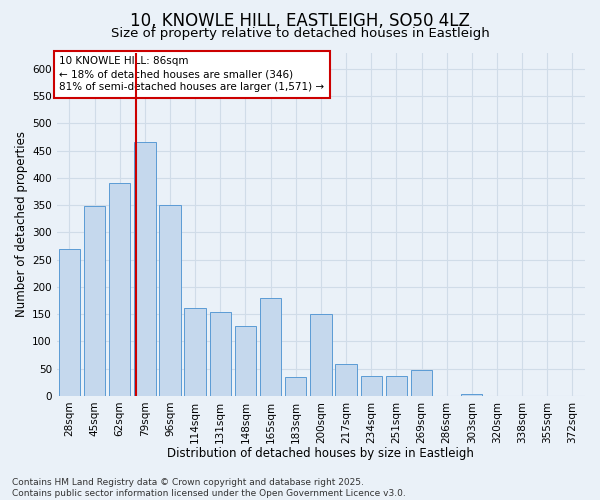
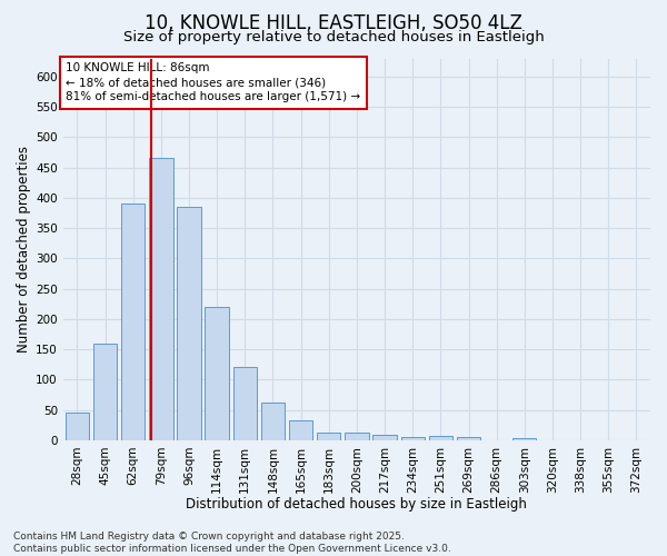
28sqm: 270 -> 45
45sqm: 348 -> 160
96sqm: 350 -> 385
114sqm: 162 -> 220
131sqm: 154 -> 120
148sqm: 128 -> 63
165sqm: 180 -> 33
183sqm: 34 -> 13
200sqm: 150 -> 12
217sqm: 58 -> 8
234sqm: 36 -> 5
251sqm: 36 -> 7
269sqm: 48 -> 6
